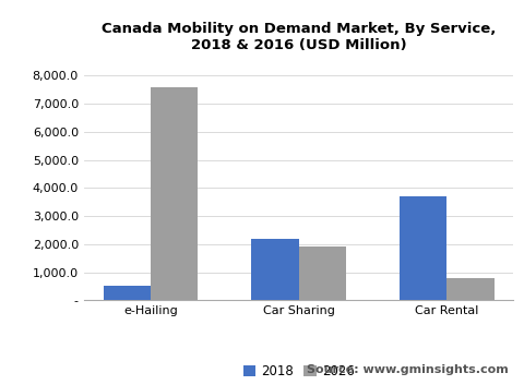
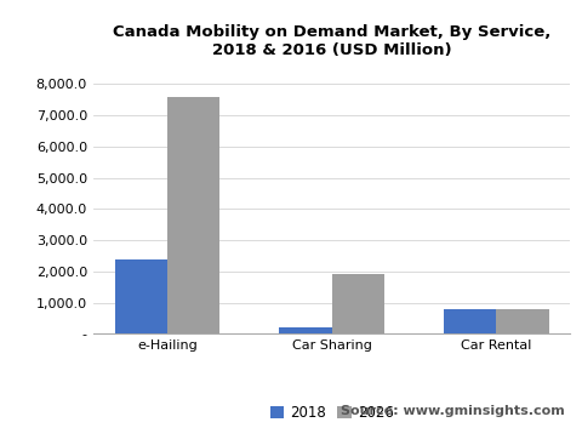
2018/e-Hailing: 500 -> 2,400
2018/Car Sharing: 2,200 -> 200
2018/Car Rental: 3,700 -> 800
